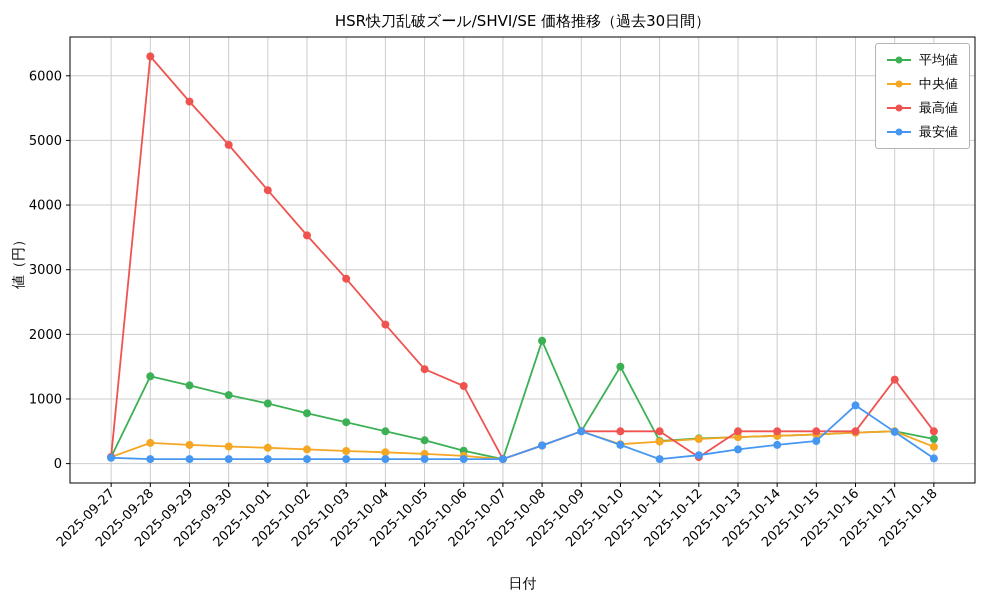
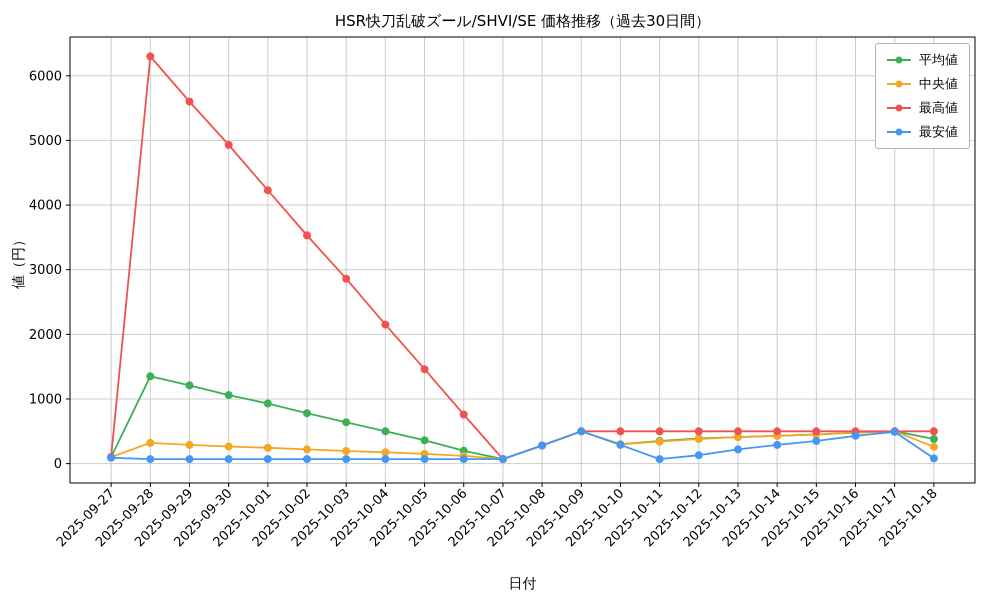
最高値/2025-10-06: 1200 -> 800
平均値/2025-10-08: 1900 -> 300
平均値/2025-10-10: 1500 -> 300
最高値/2025-10-12: 100 -> 500
最安値/2025-10-16: 900 -> 400
最高値/2025-10-17: 1300 -> 500
